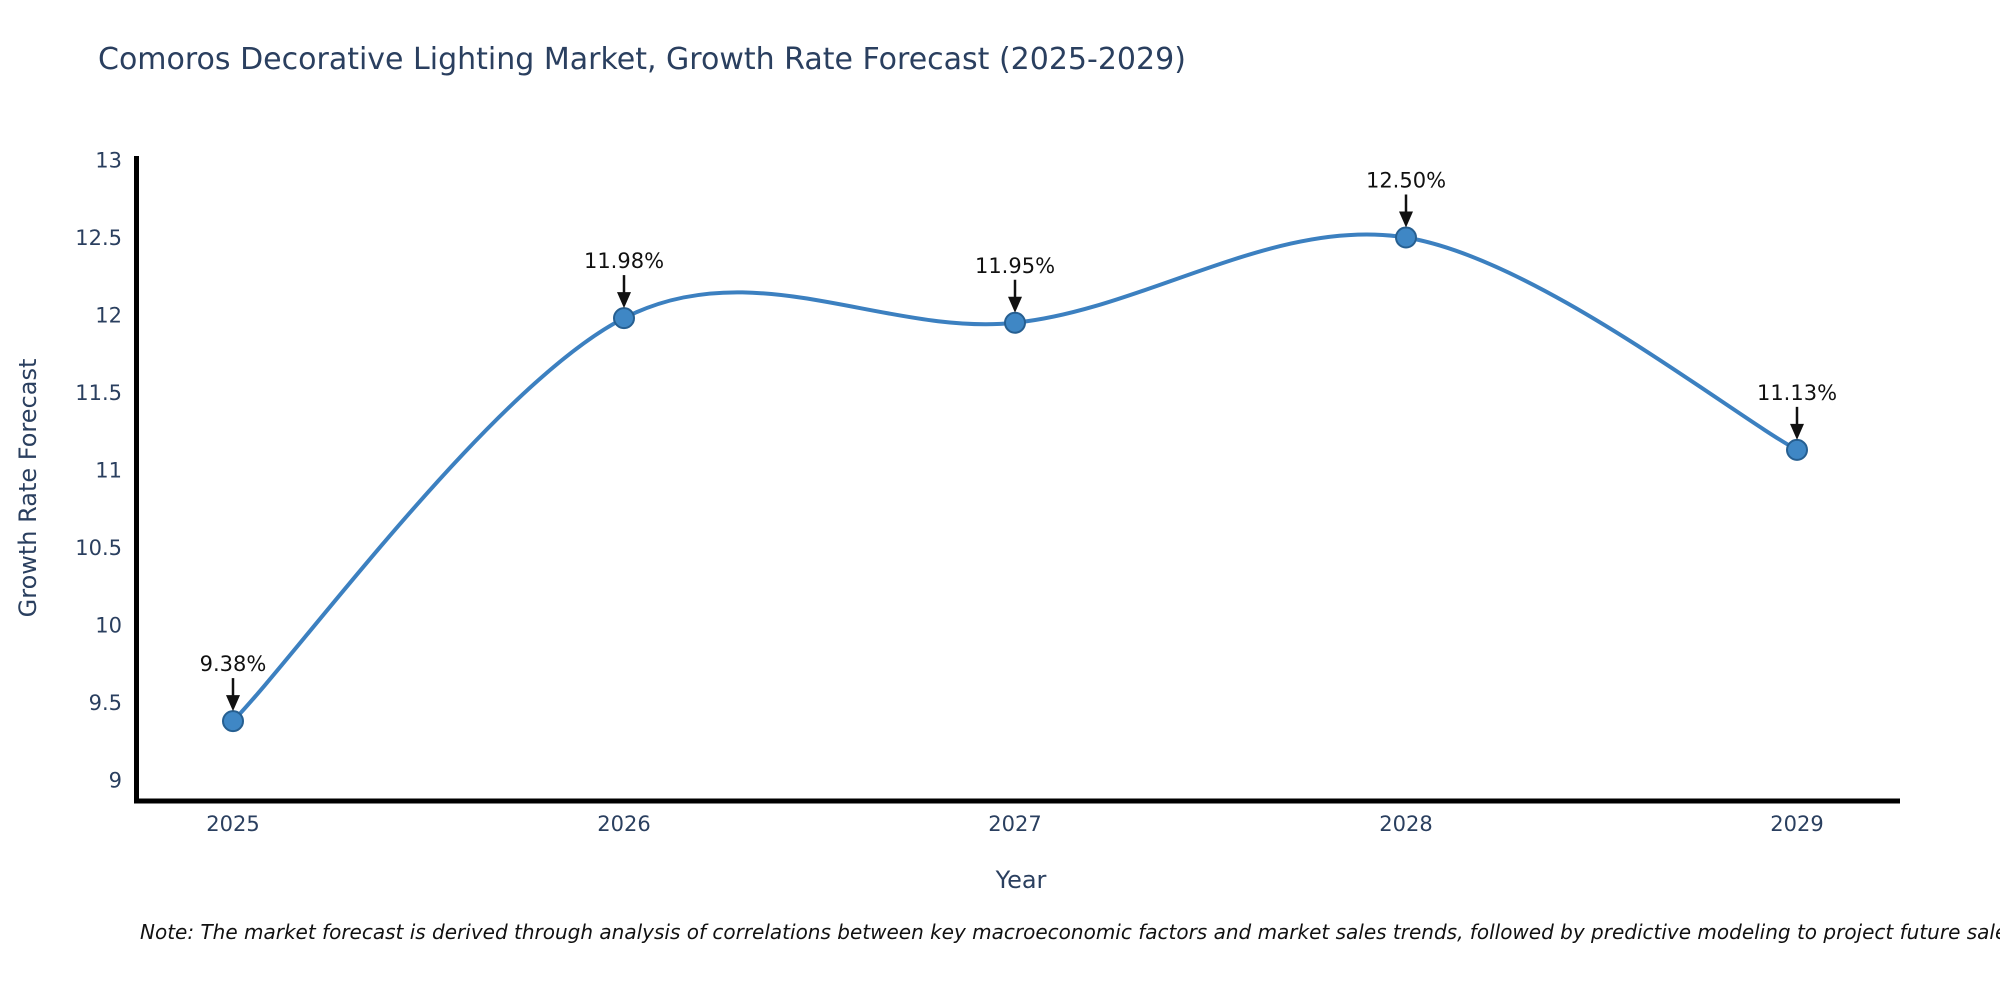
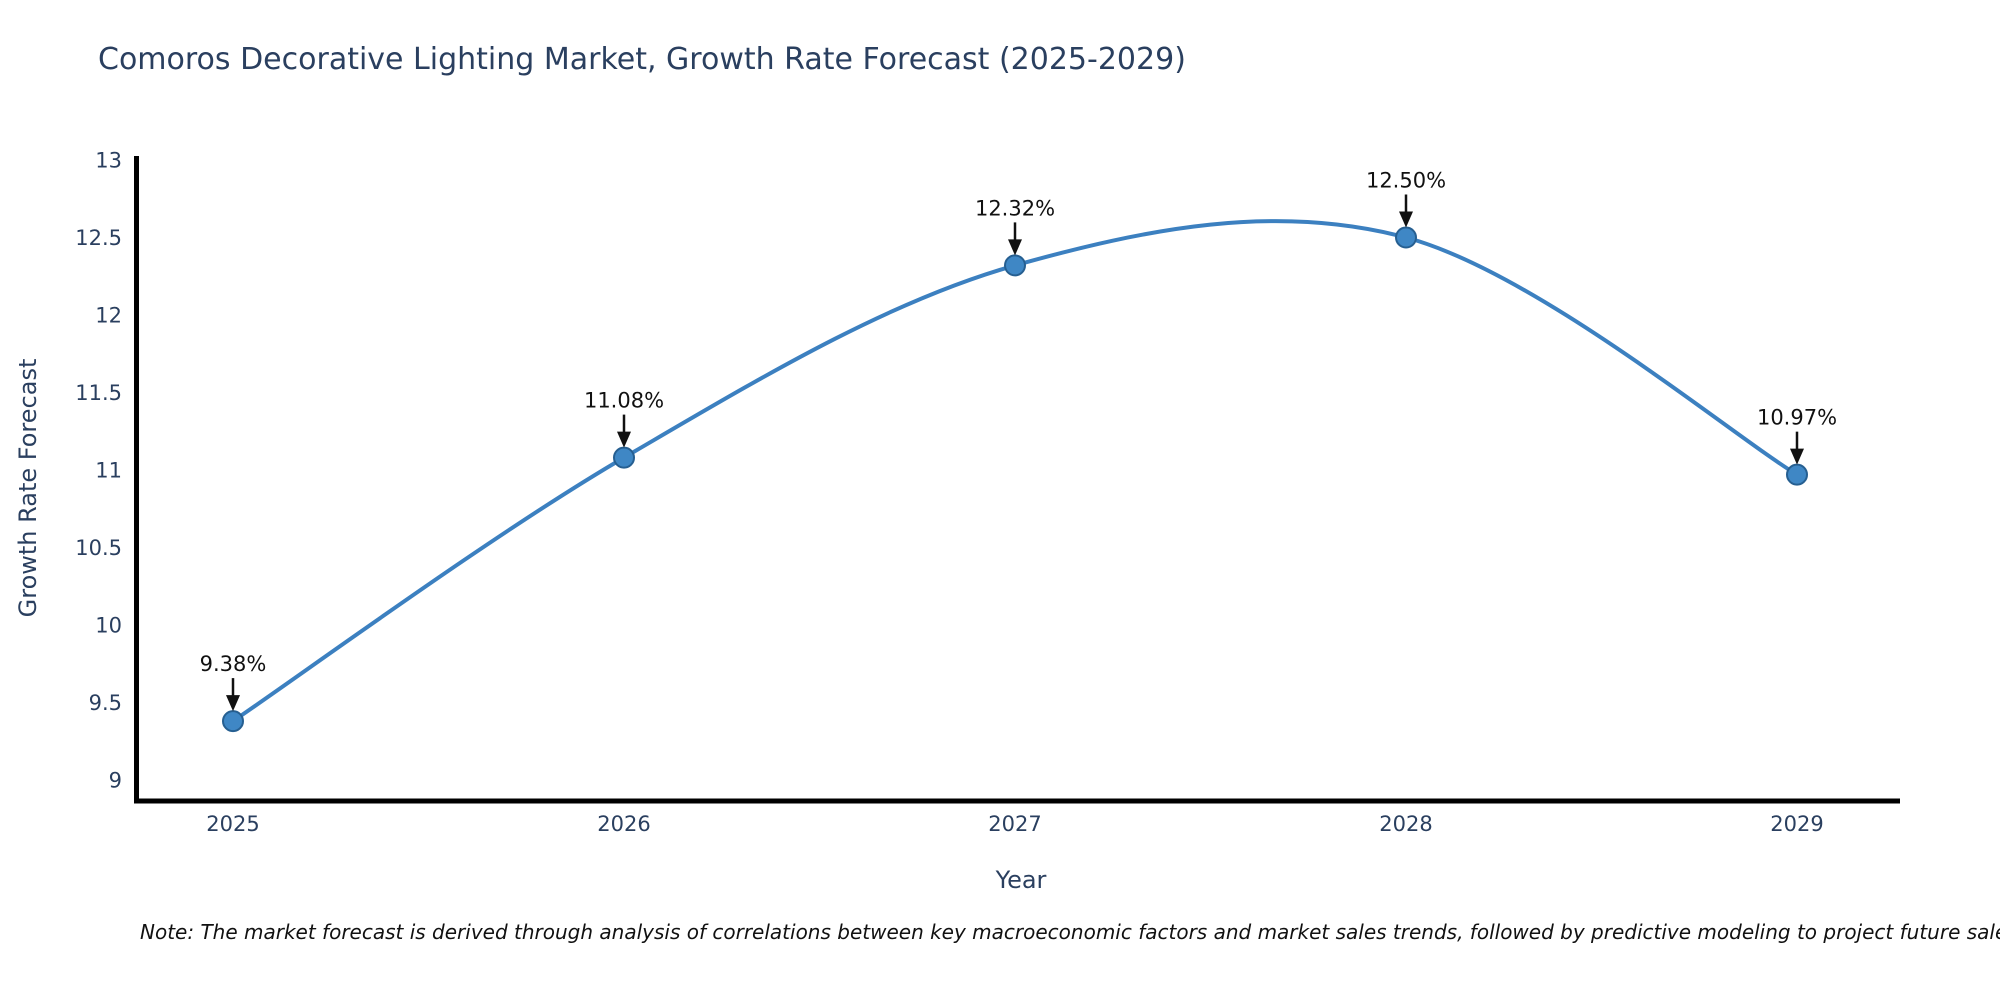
2026: 11.98% -> 11.08%
2027: 11.95% -> 12.32%
2029: 11.13% -> 10.97%
